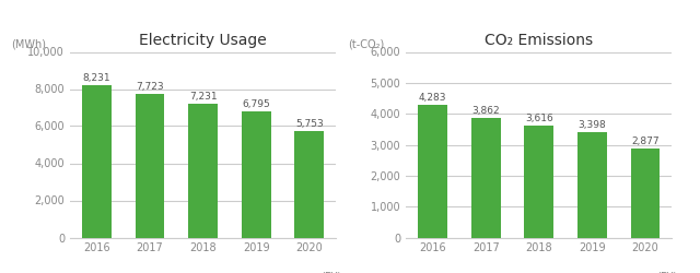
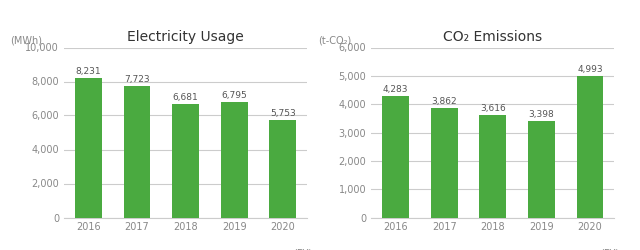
Electricity Usage/2018: 7,231 -> 6,681
CO₂ Emissions/2020: 2,877 -> 4,993
